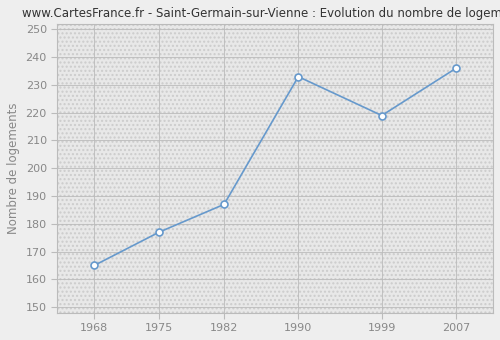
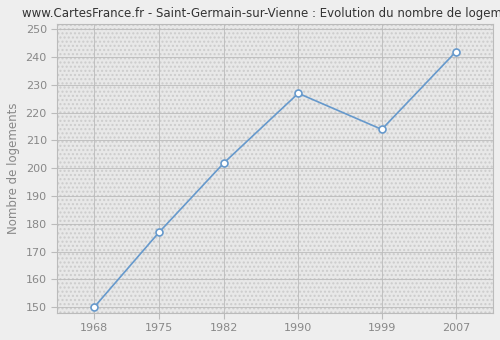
1968: 165 -> 150
1982: 187 -> 202
1990: 233 -> 227
1999: 219 -> 214
2007: 236 -> 242
